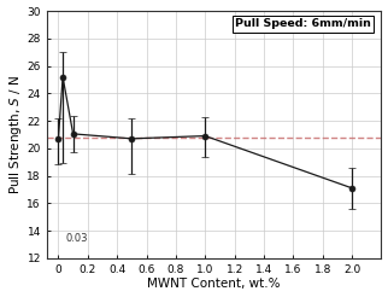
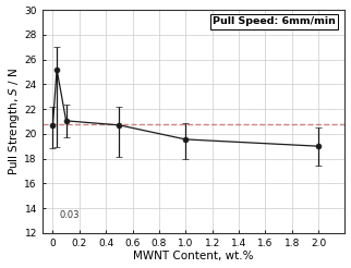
1.0: 20.9 -> 19.6
2.0: 17.1 -> 19.0
